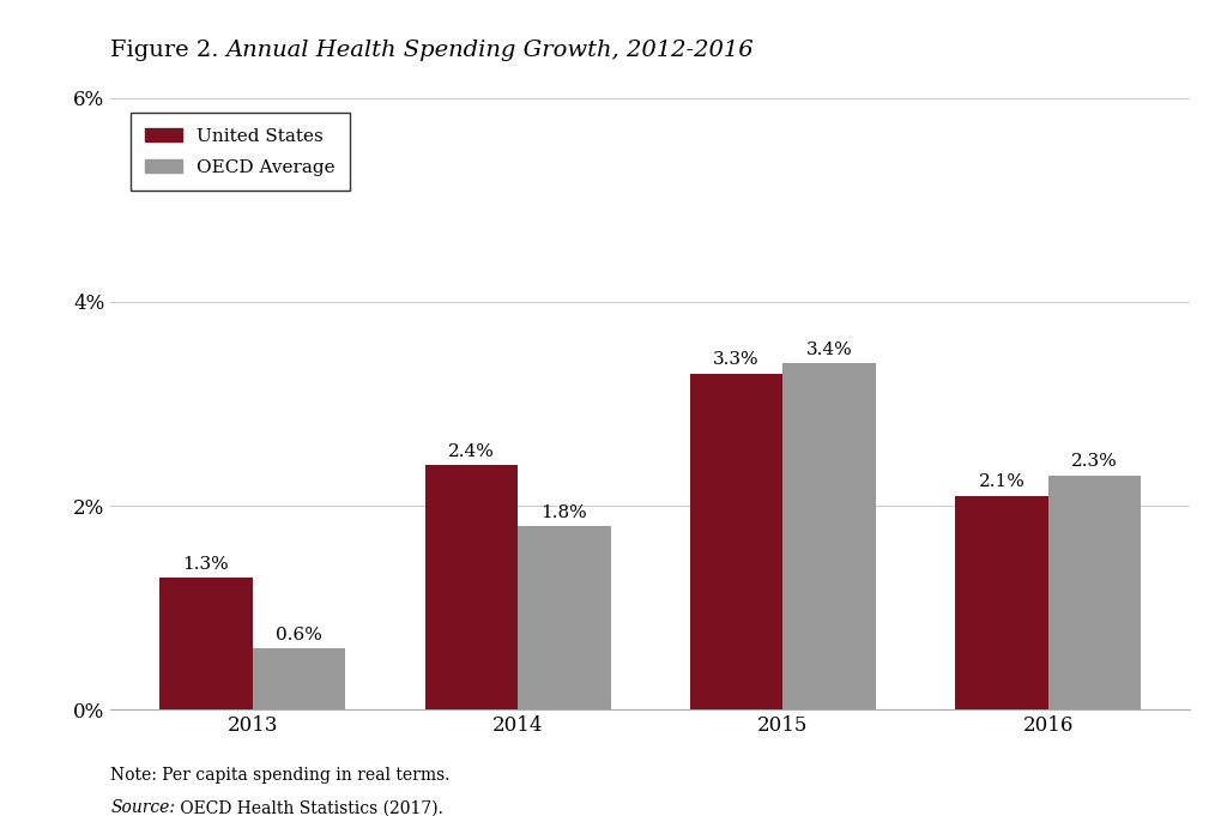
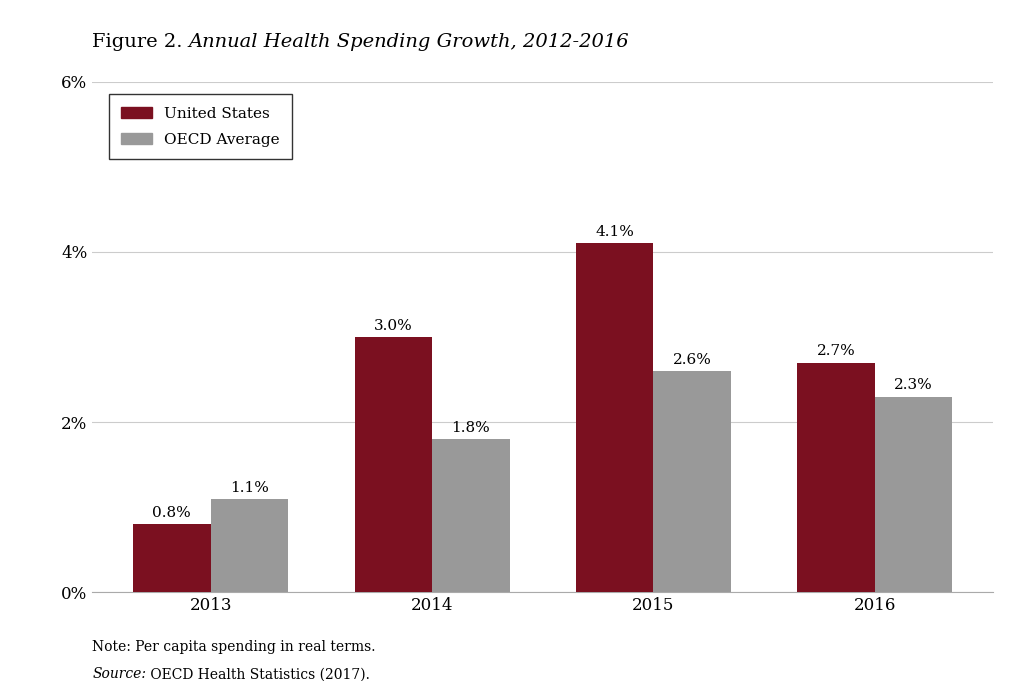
United States/2013: 1.3% -> 0.8%
OECD Average/2013: 0.6% -> 1.1%
United States/2014: 2.4% -> 3.0%
United States/2015: 3.3% -> 4.1%
OECD Average/2015: 3.4% -> 2.6%
United States/2016: 2.1% -> 2.7%
